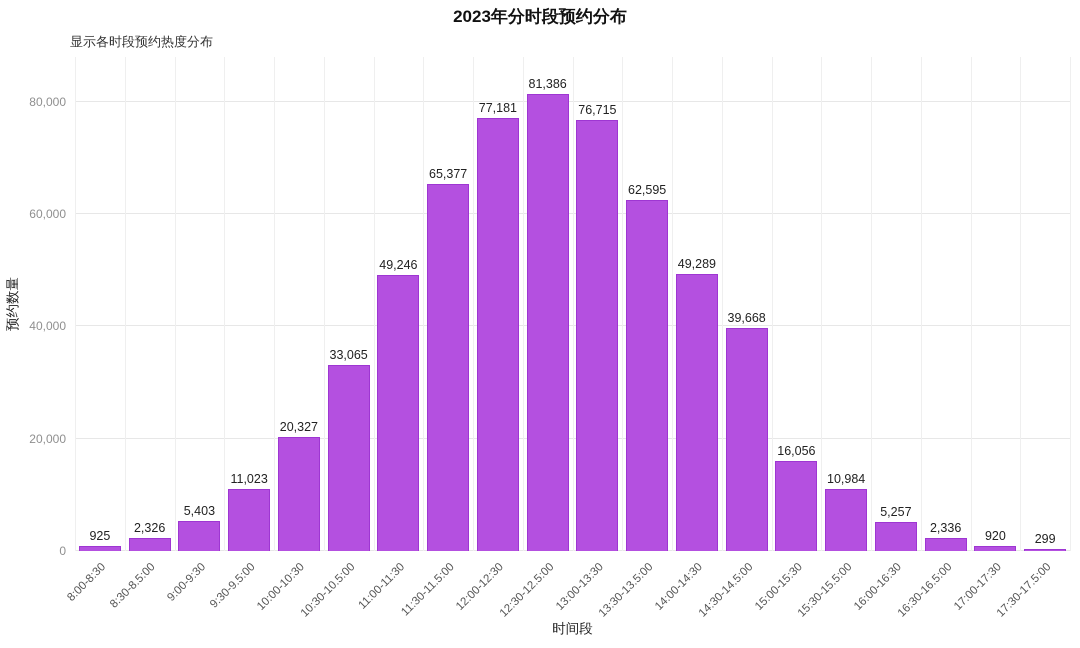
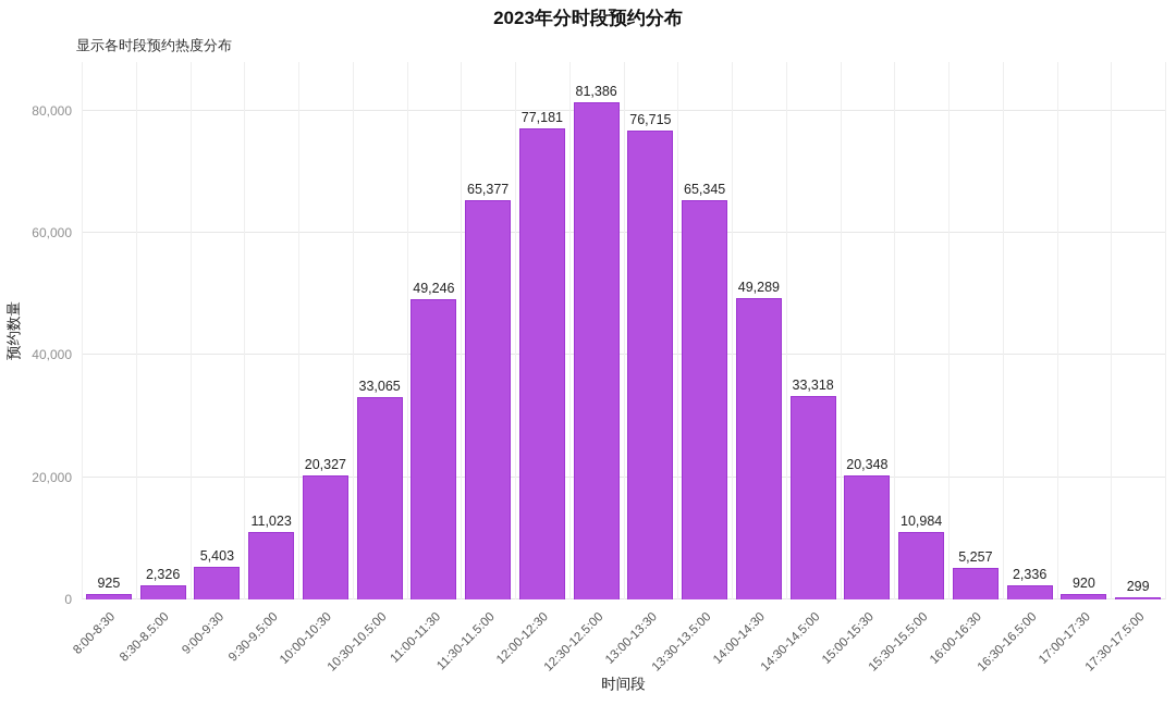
13:30-13.5:00: 62,595 -> 65,345
14:30-14.5:00: 39,668 -> 33,318
15:00-15:30: 16,056 -> 20,348
